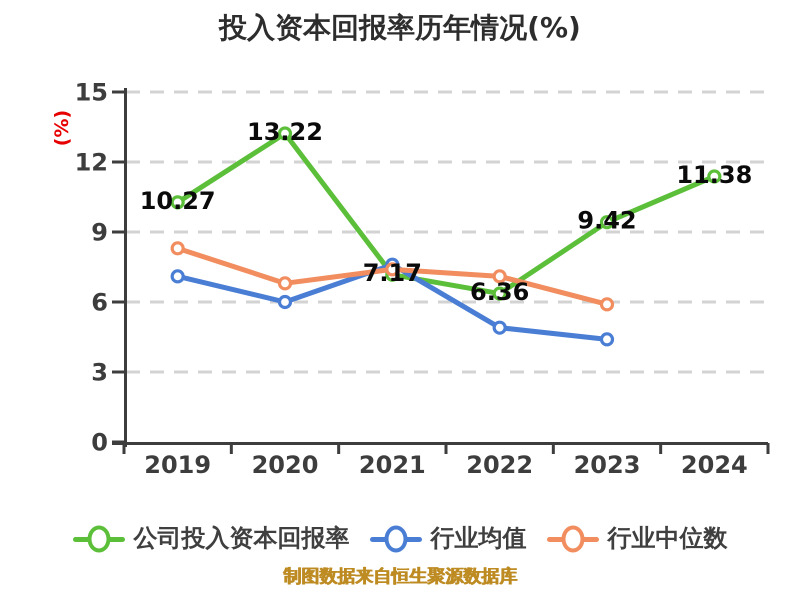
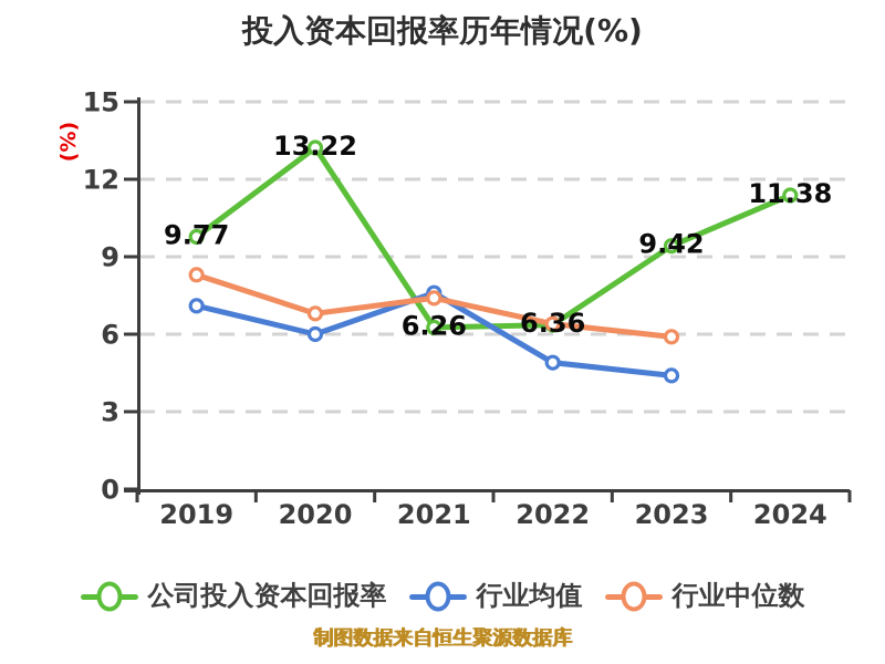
公司投入资本回报率/2019: 10.27 -> 9.77
公司投入资本回报率/2021: 7.17 -> 6.26
行业中位数/2022: 7.1 -> 6.4
